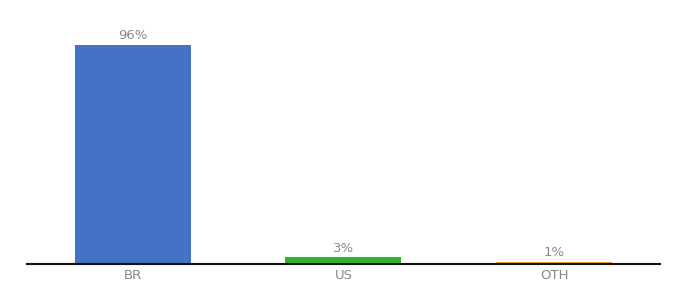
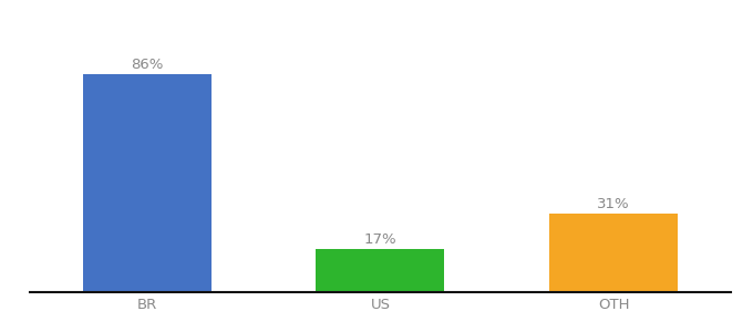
BR: 96% -> 86%
US: 3% -> 17%
OTH: 1% -> 31%
